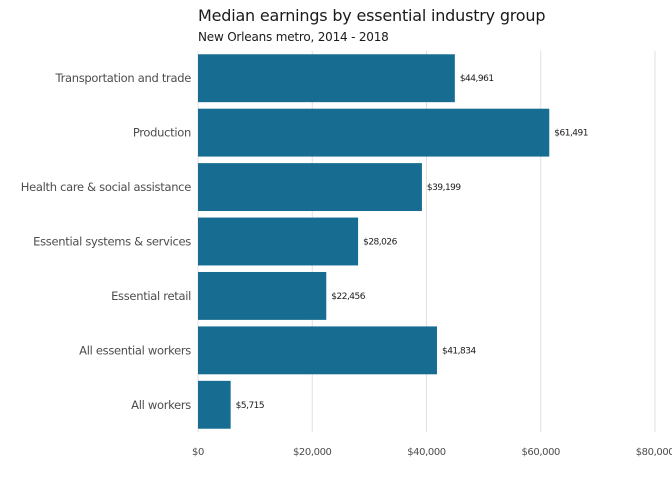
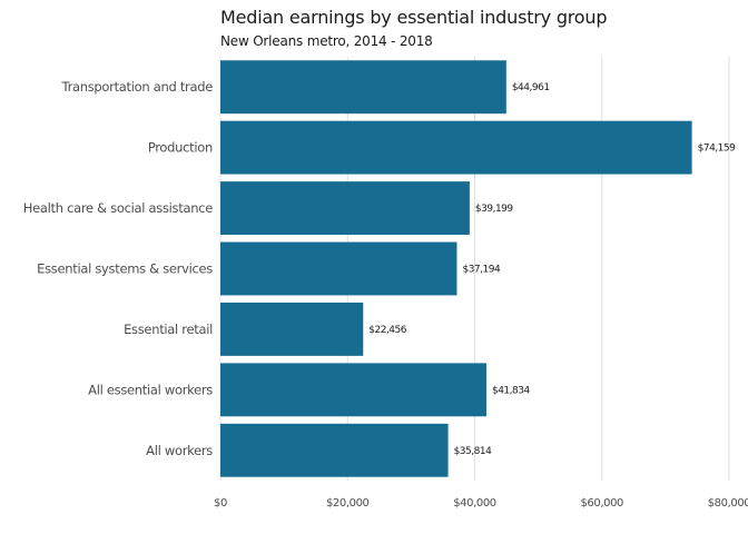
Production: $61,491 -> $74,159
Essential systems & services: $28,026 -> $37,194
All workers: $5,715 -> $35,814
